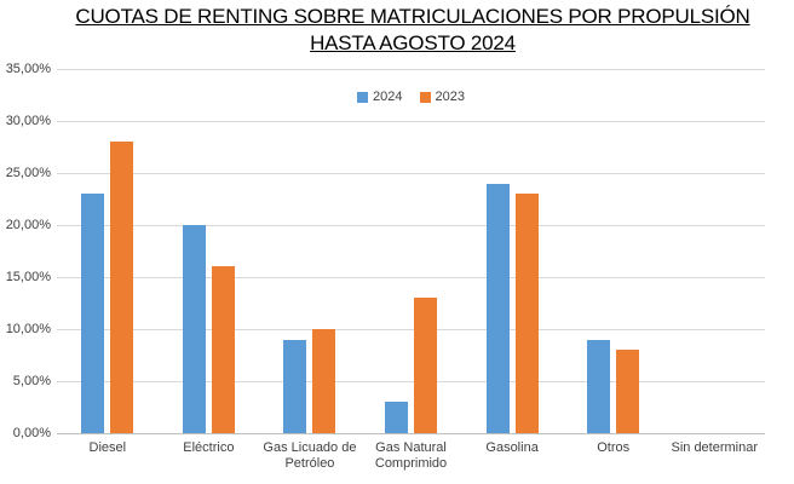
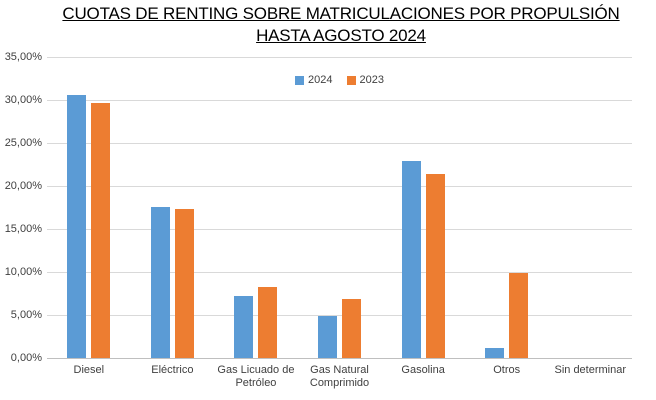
2024/Diesel: 23% -> 31%
2023/Diesel: 28% -> 30%
2024/Eléctrico: 20% -> 18%
2023/Eléctrico: 16% -> 17%
2024/Gas Licuado de Petróleo: 9% -> 7%
2023/Gas Licuado de Petróleo: 10% -> 8%
2024/Gas Natural Comprimido: 3% -> 5%
2023/Gas Natural Comprimido: 13% -> 7%
2024/Gasolina: 24% -> 23%
2023/Gasolina: 23% -> 21%
2024/Otros: 9% -> 1%
2023/Otros: 8% -> 10%
